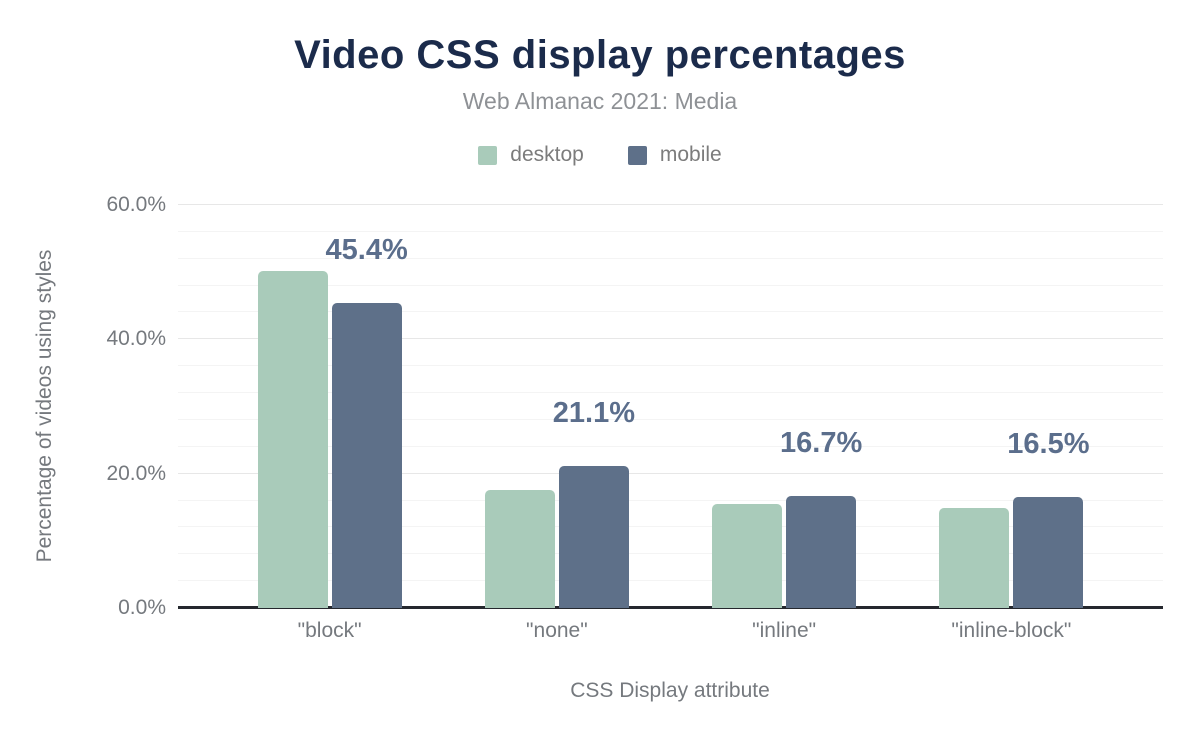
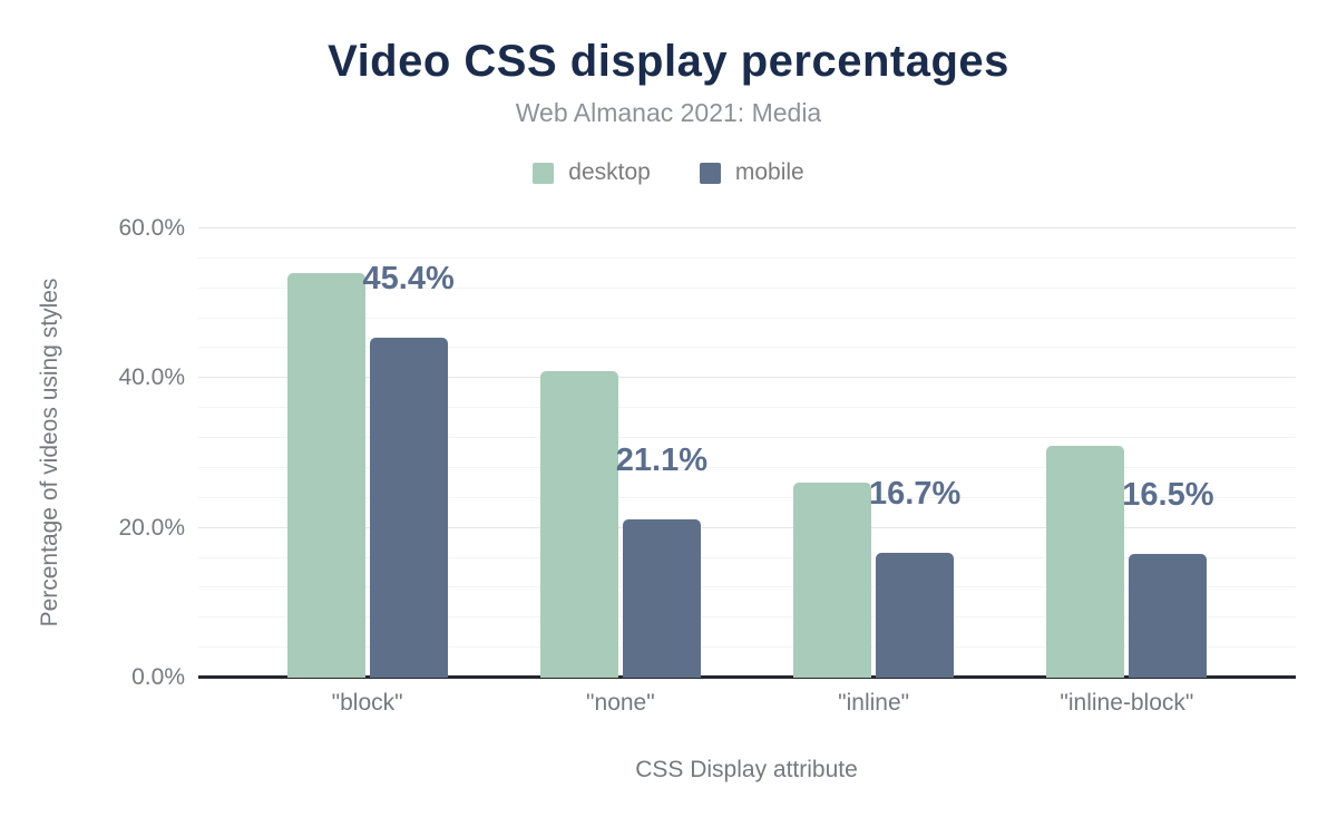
desktop/"block": 50% -> 54%
desktop/"none": 18% -> 41%
desktop/"inline": 16% -> 26%
desktop/"inline-block": 15% -> 31%
